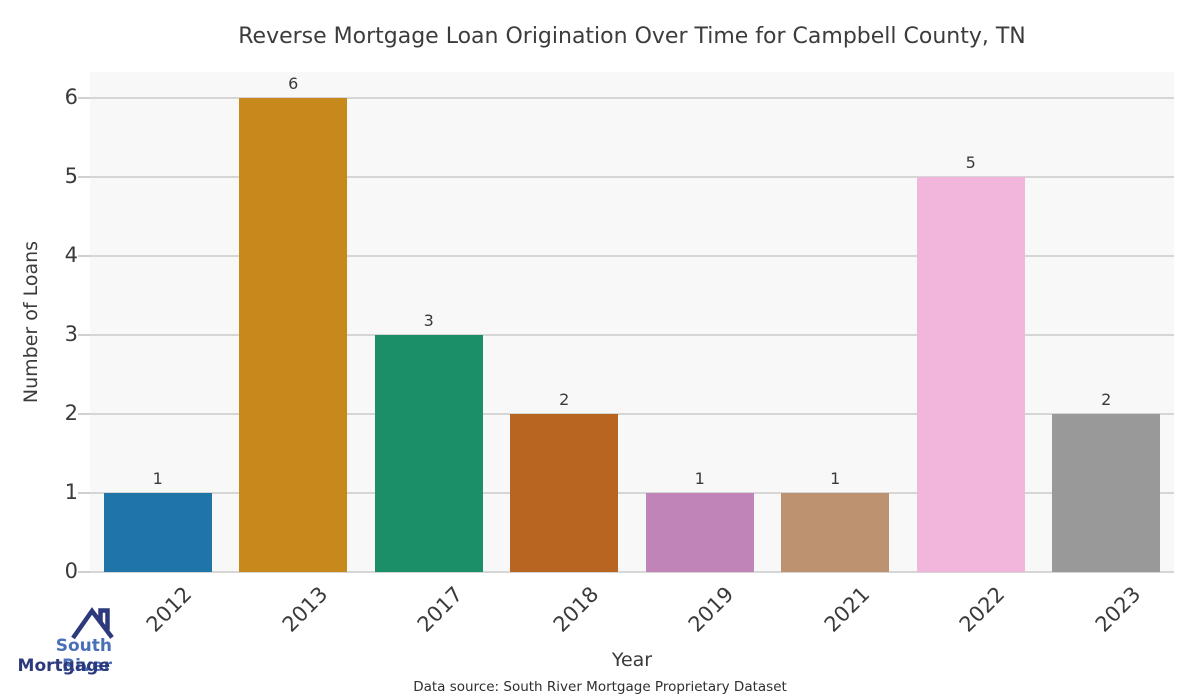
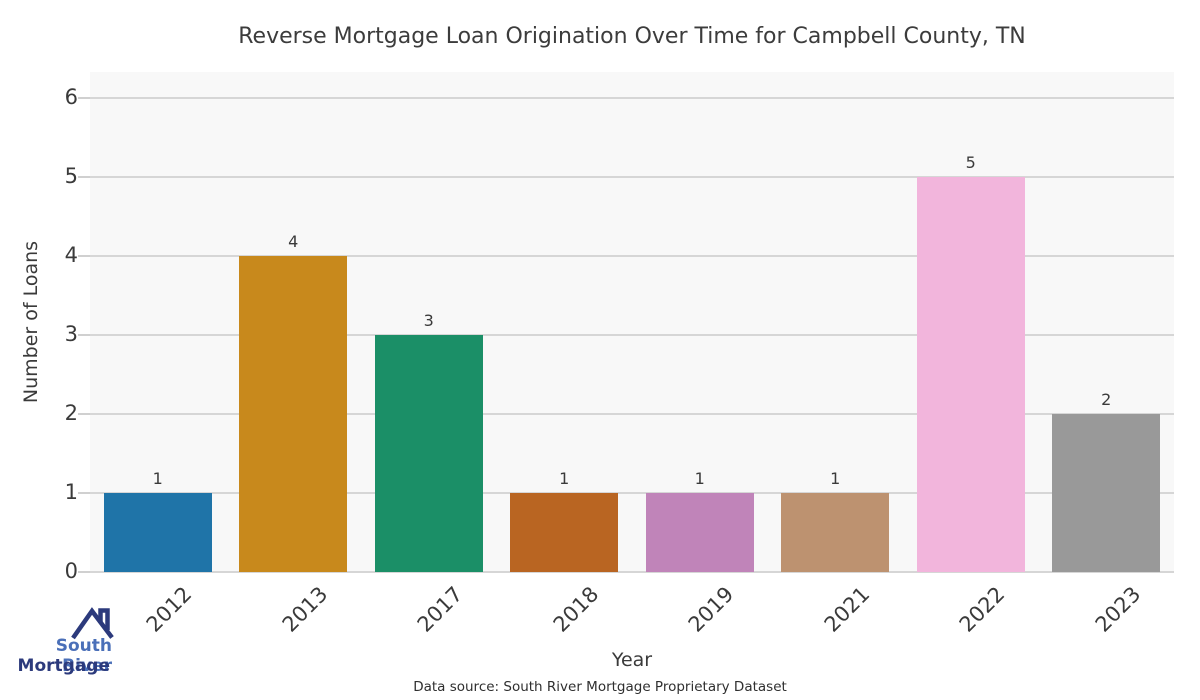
2013: 6 -> 4
2018: 2 -> 1
